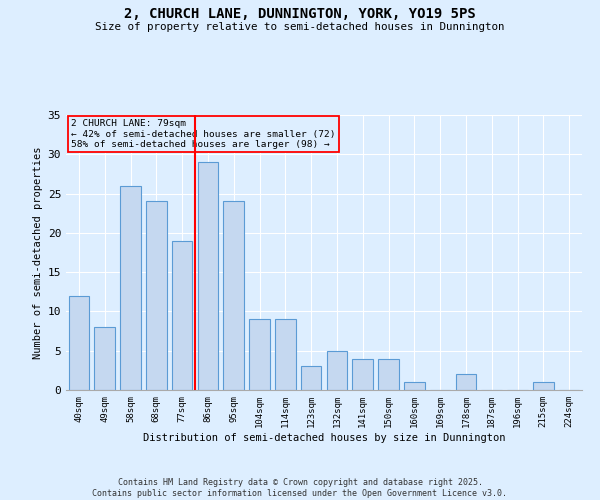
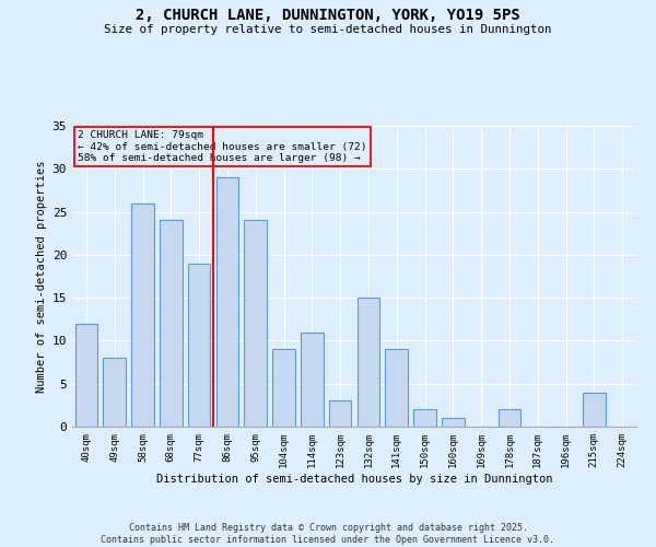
114sqm: 9 -> 11
132sqm: 5 -> 15
141sqm: 4 -> 9
150sqm: 4 -> 2
215sqm: 1 -> 4
